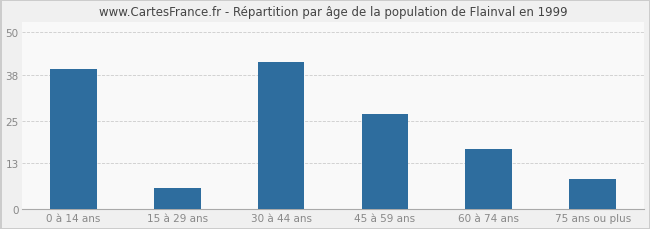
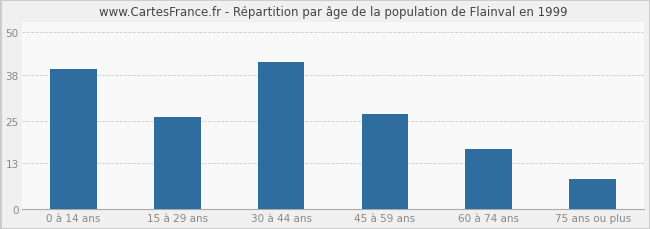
15 à 29 ans: 6.0 -> 26.0
